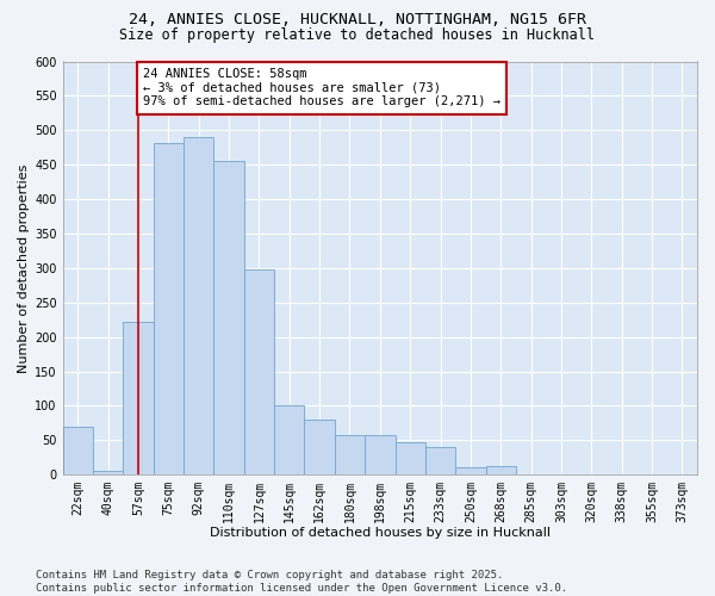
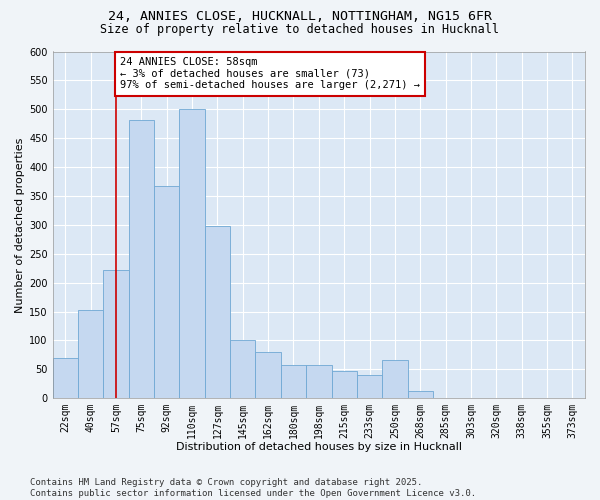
40sqm: 5 -> 152
92sqm: 490 -> 368
110sqm: 455 -> 500
250sqm: 10 -> 66
